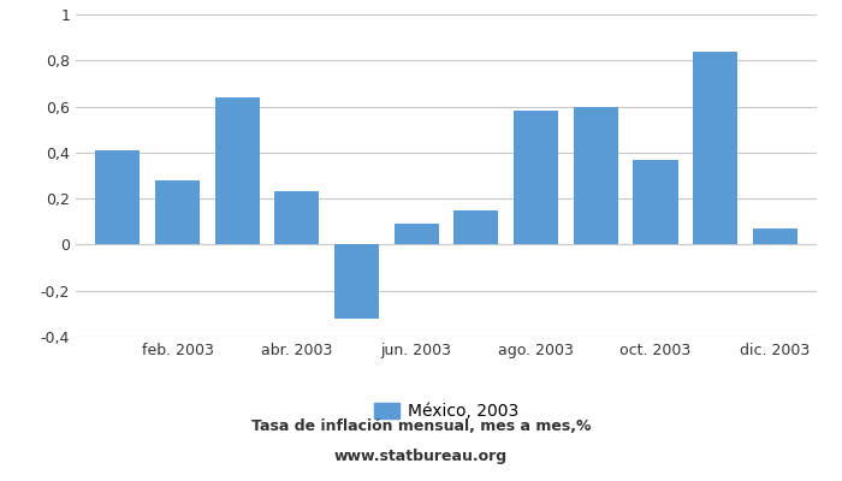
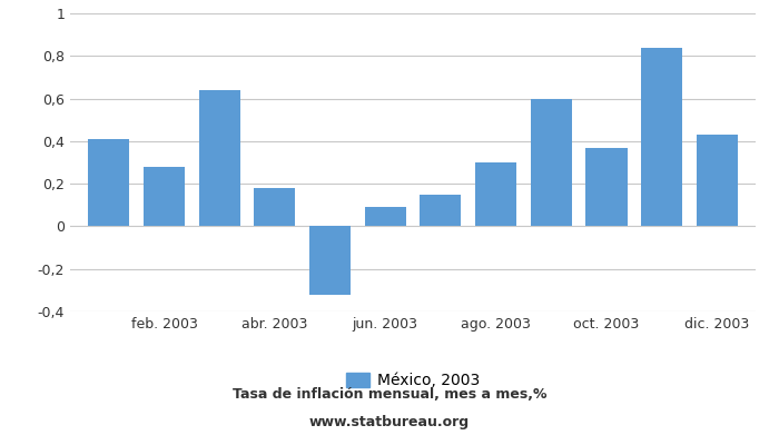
abr. 2003: 0,23 -> 0,18
ago. 2003: 0,58 -> 0,30
dic. 2003: 0,07 -> 0,43
